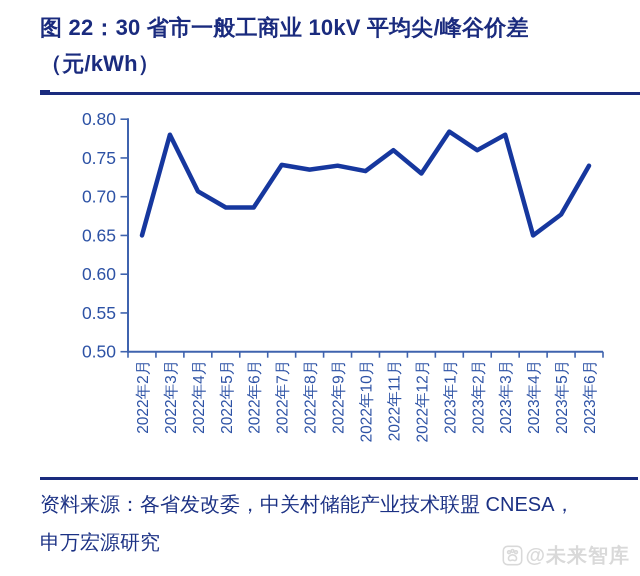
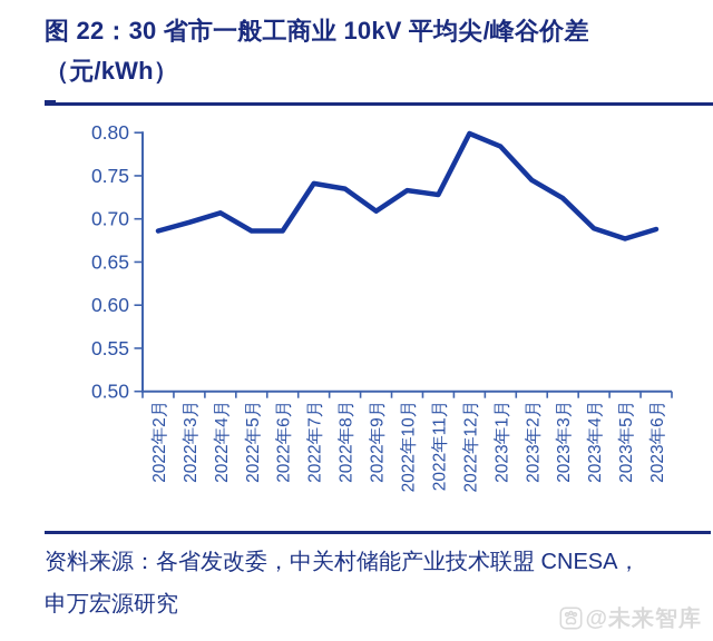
2022年2月: 0.65 -> 0.69
2022年3月: 0.78 -> 0.70
2022年9月: 0.74 -> 0.71
2022年11月: 0.76 -> 0.73
2022年12月: 0.73 -> 0.80
2023年2月: 0.76 -> 0.74
2023年3月: 0.78 -> 0.72
2023年4月: 0.65 -> 0.69
2023年6月: 0.74 -> 0.69
